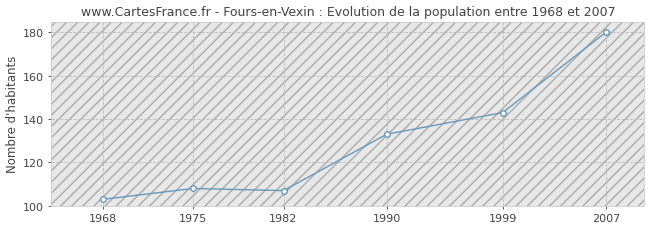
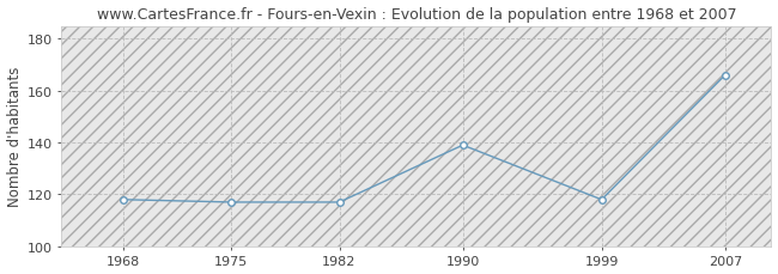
1968: 103 -> 118
1975: 108 -> 117
1982: 107 -> 117
1990: 133 -> 139
1999: 143 -> 118
2007: 180 -> 166
